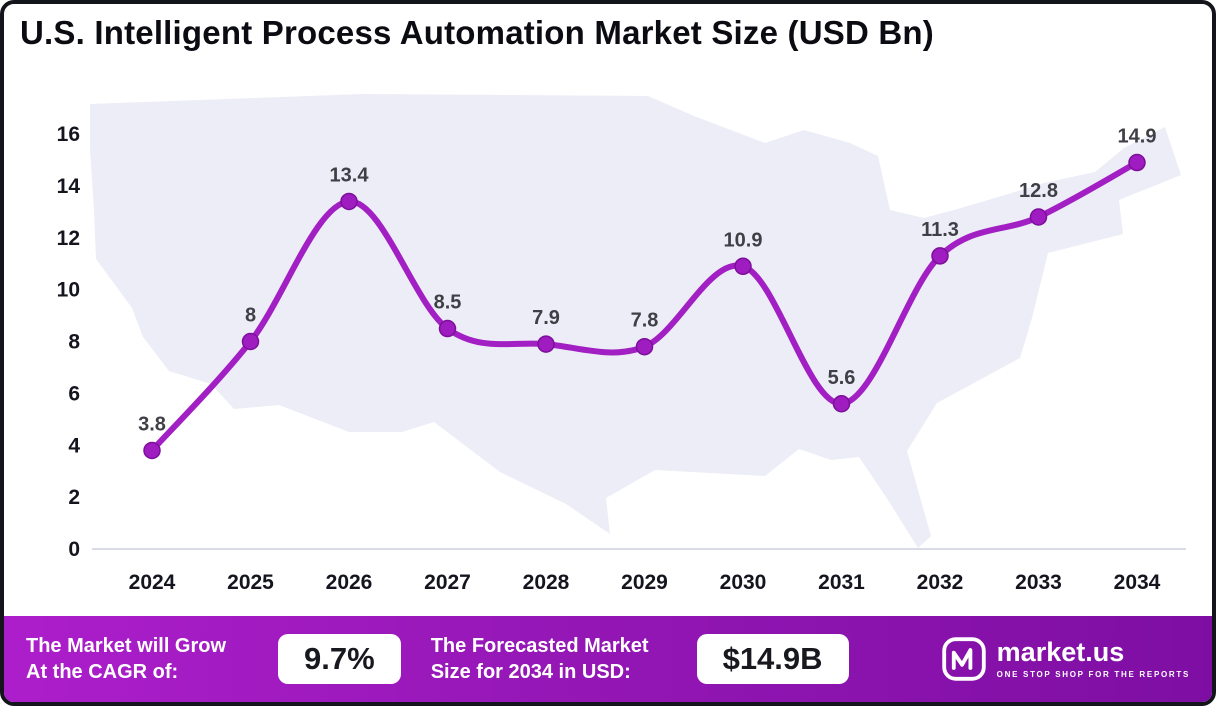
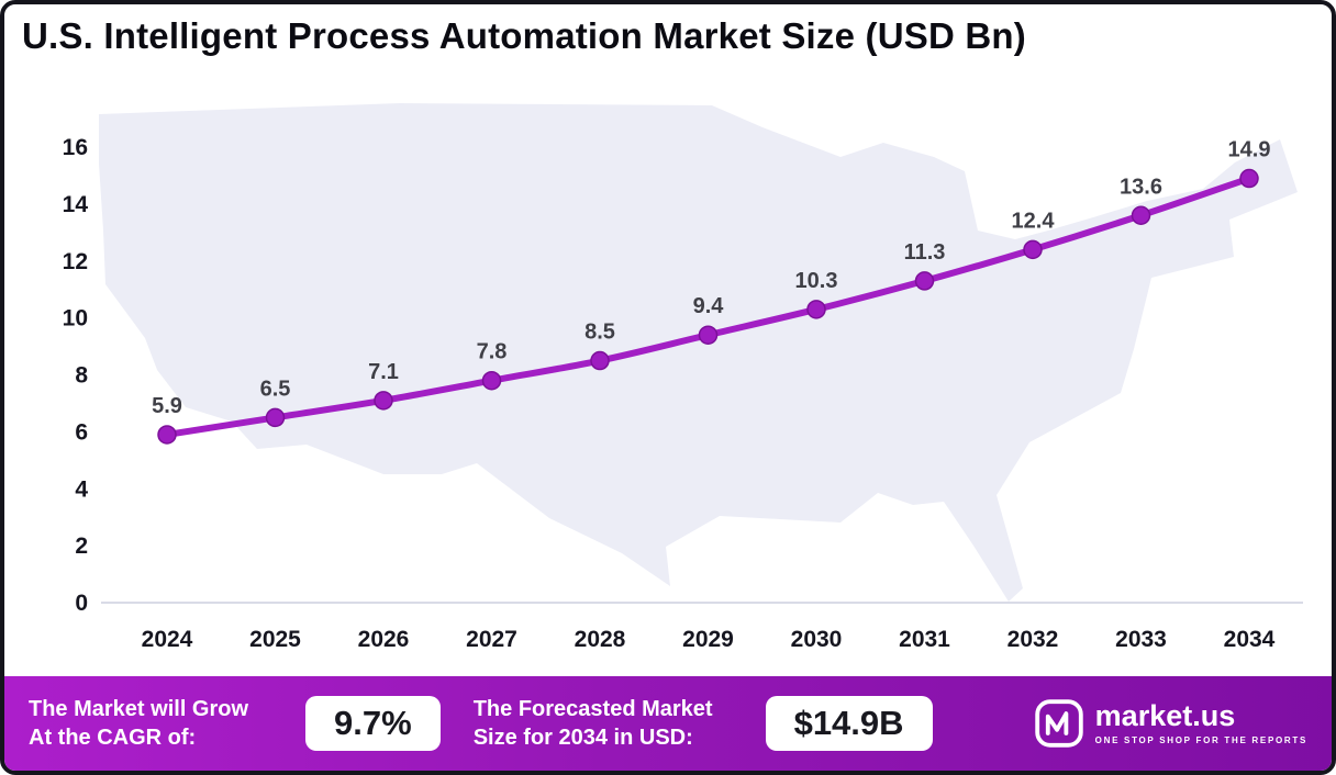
2024: 3.8 -> 5.9
2025: 8 -> 6.5
2026: 13.4 -> 7.1
2027: 8.5 -> 7.8
2028: 7.9 -> 8.5
2029: 7.8 -> 9.4
2030: 10.9 -> 10.3
2031: 5.6 -> 11.3
2032: 11.3 -> 12.4
2033: 12.8 -> 13.6
